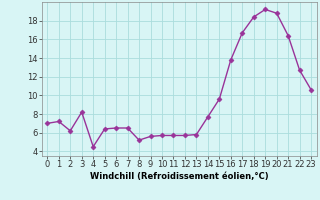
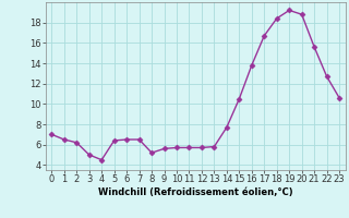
1: 7.2 -> 6.5
3: 8.2 -> 5.0
15: 9.6 -> 10.5
21: 16.4 -> 15.6
